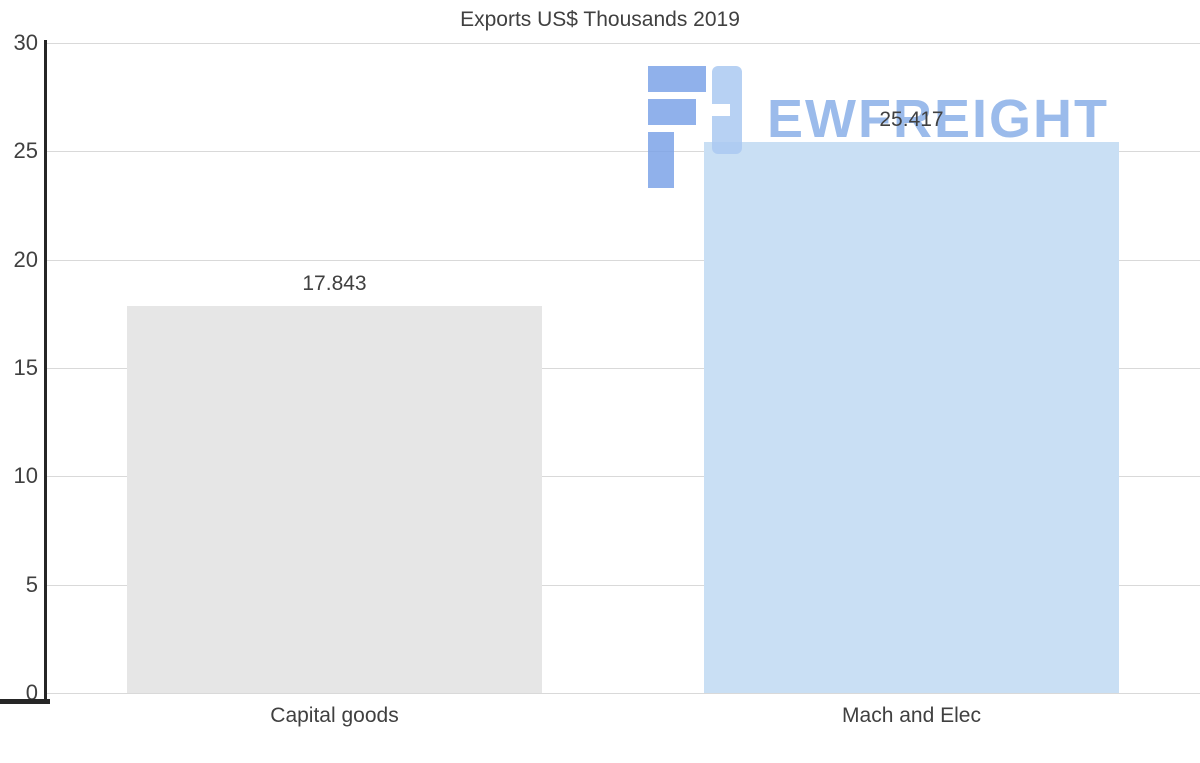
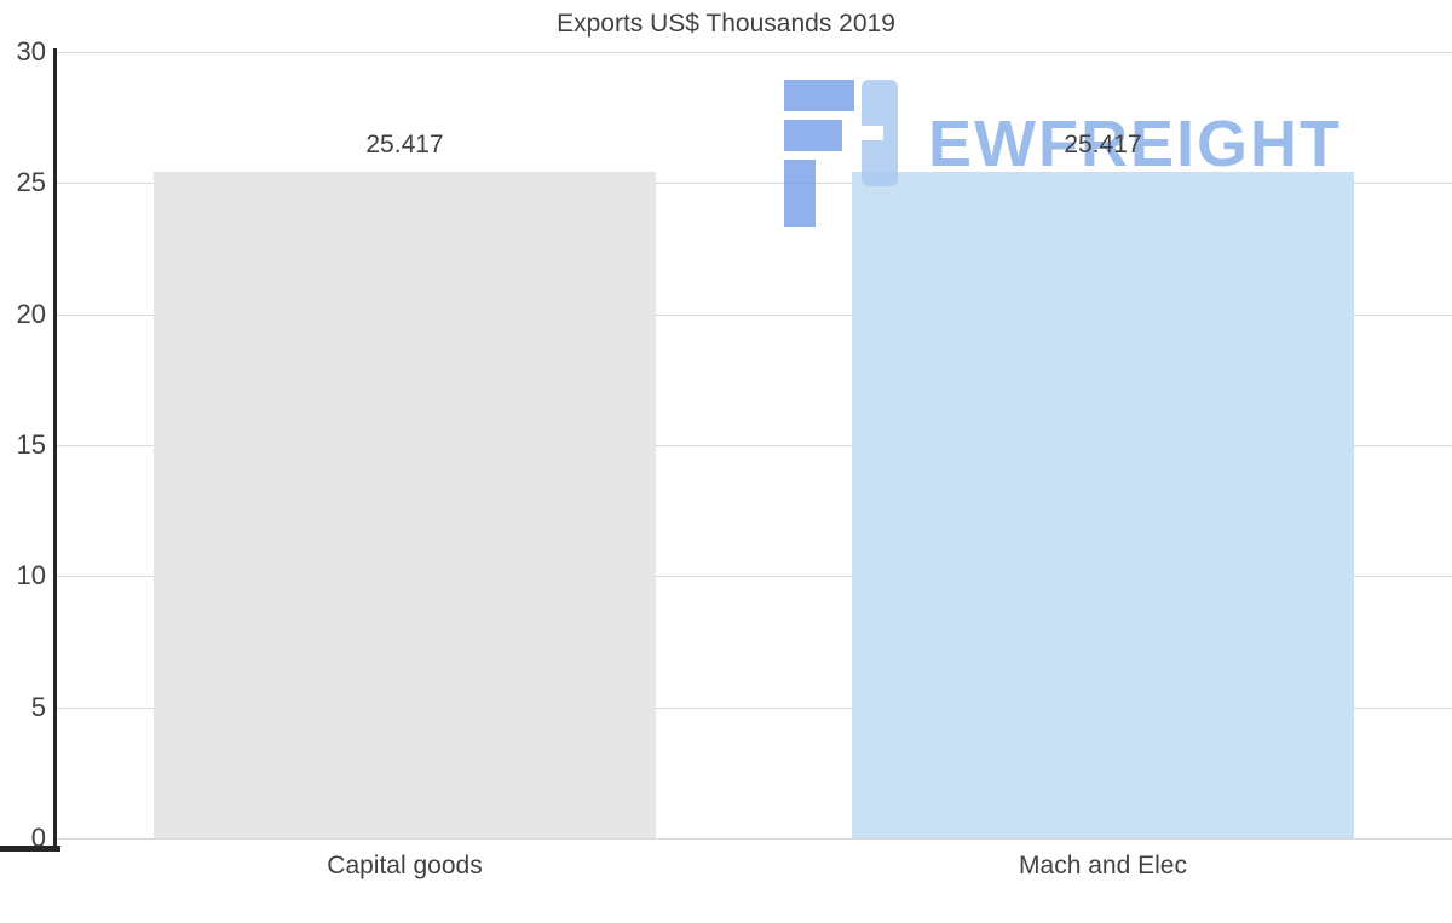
Capital goods: 17.843 -> 25.417
